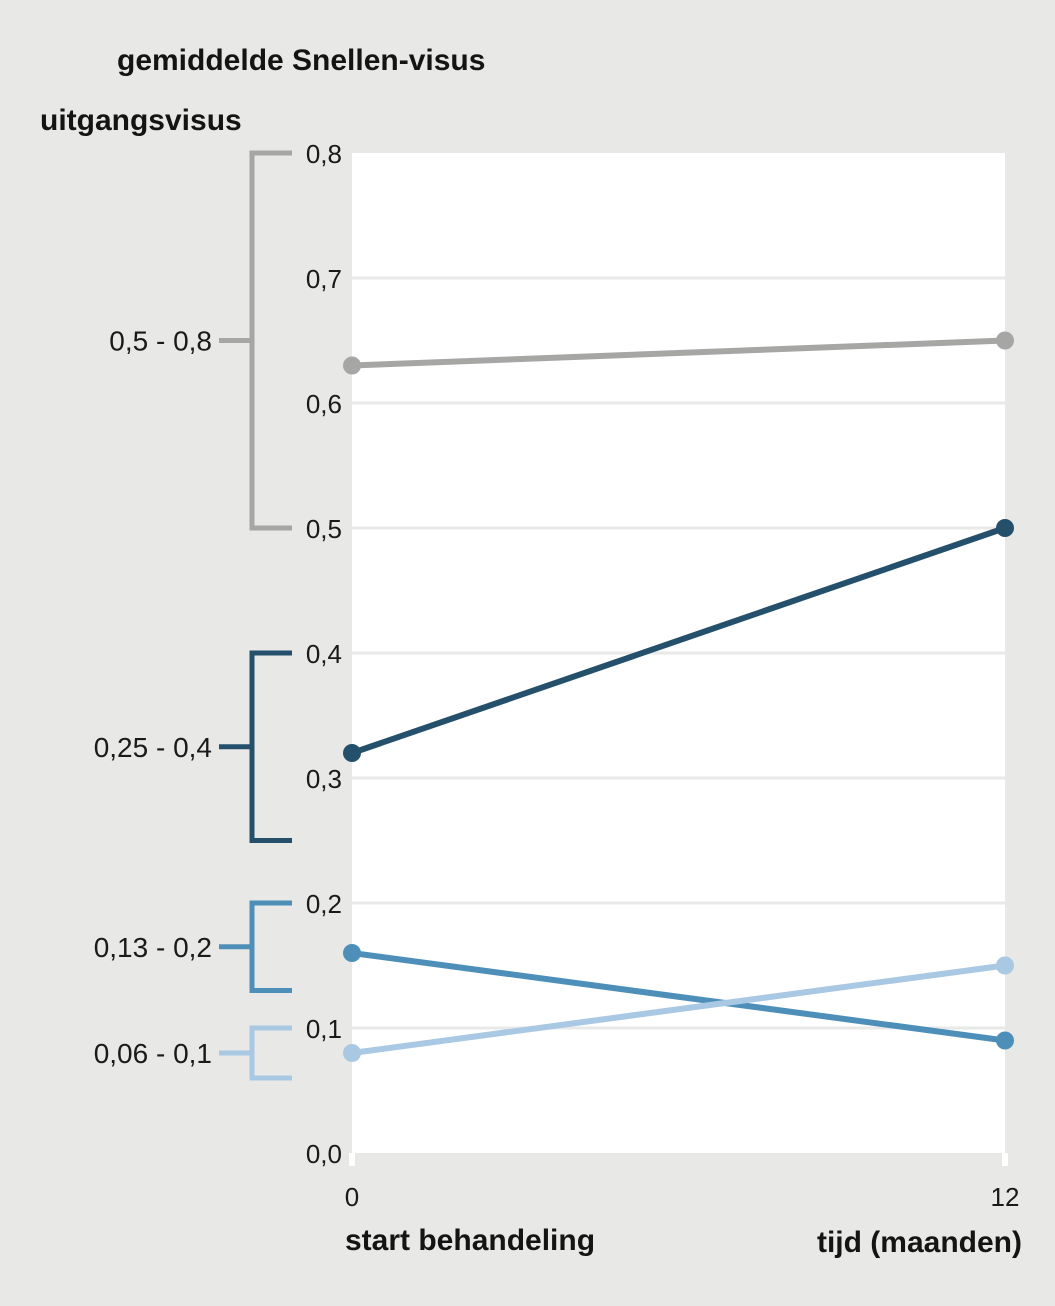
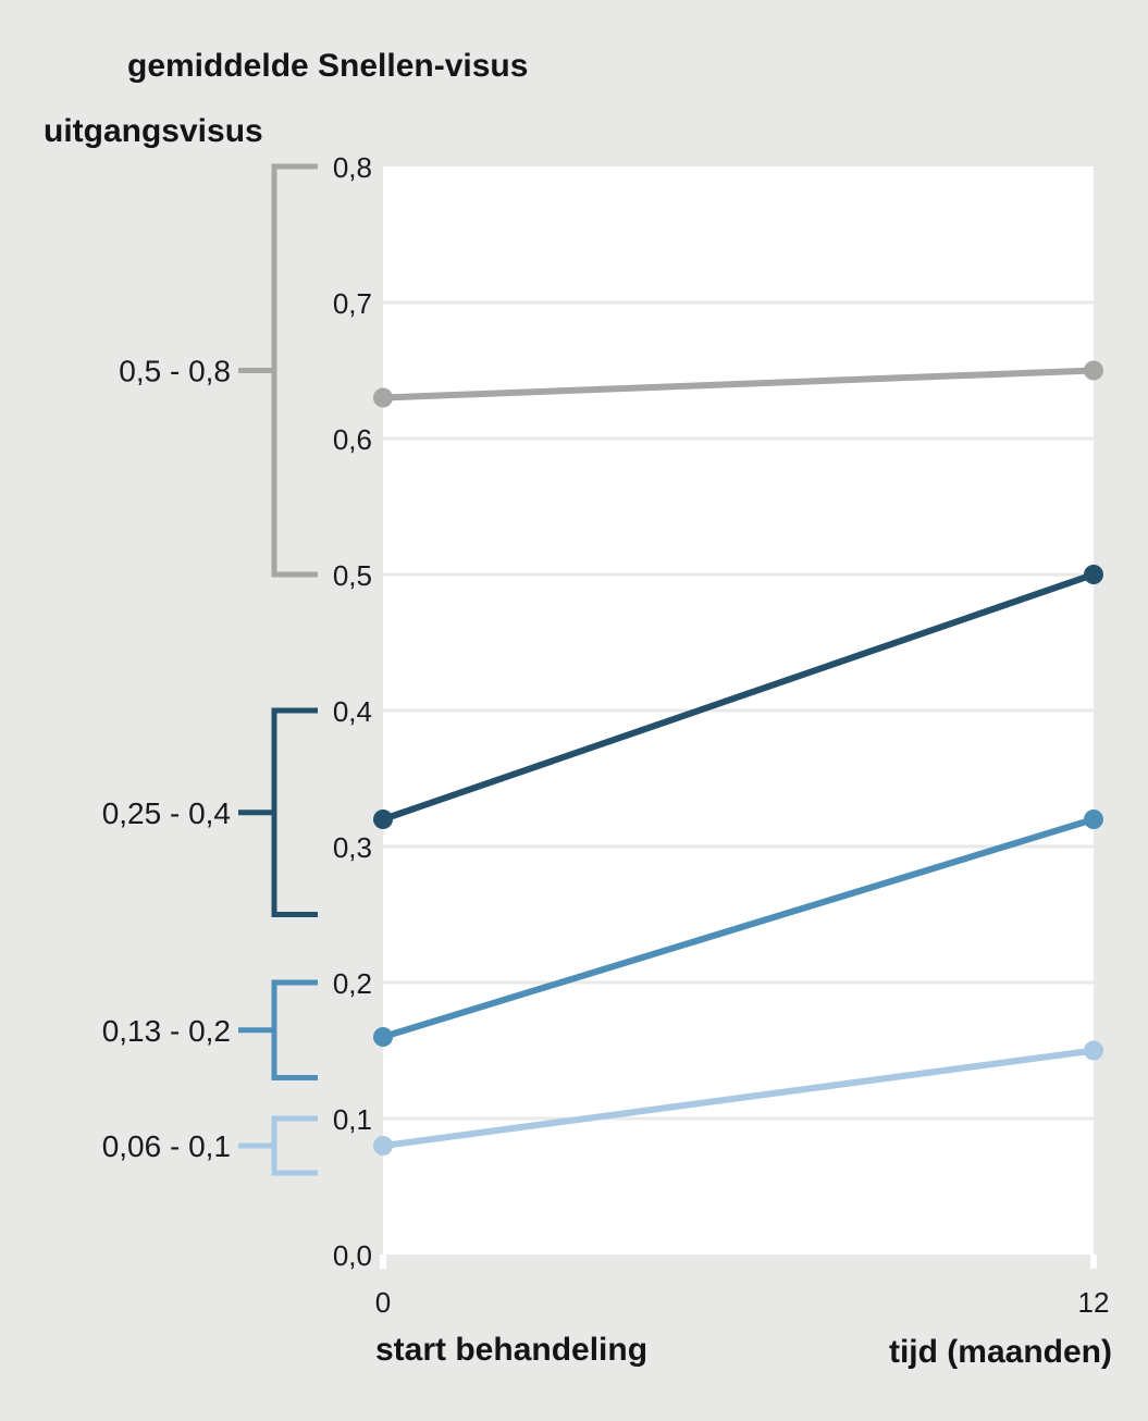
0,13 - 0,2/12: 0,09 -> 0,32
